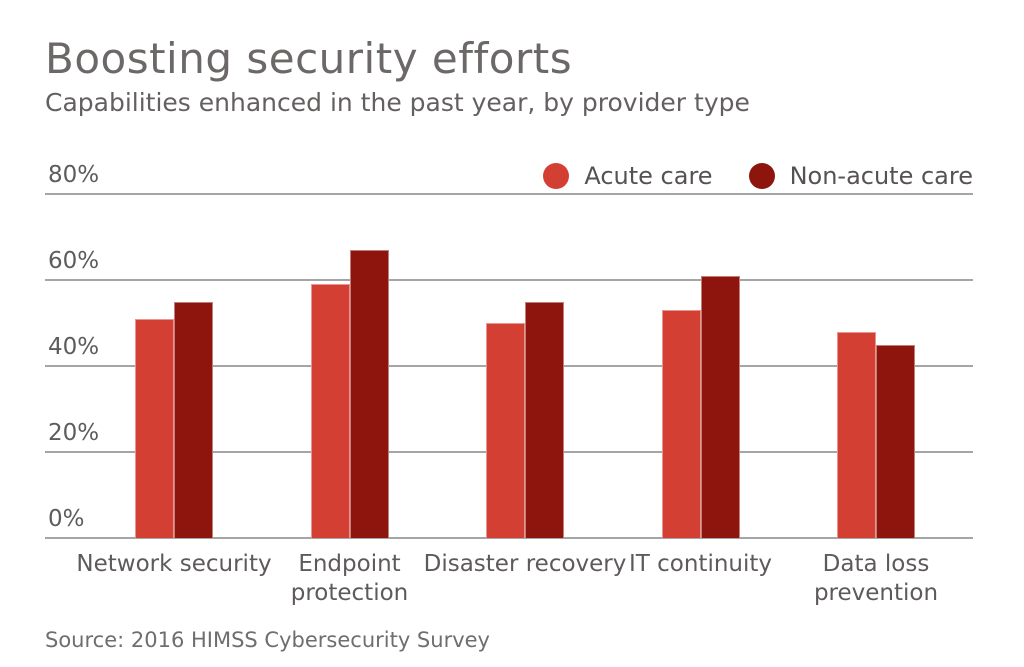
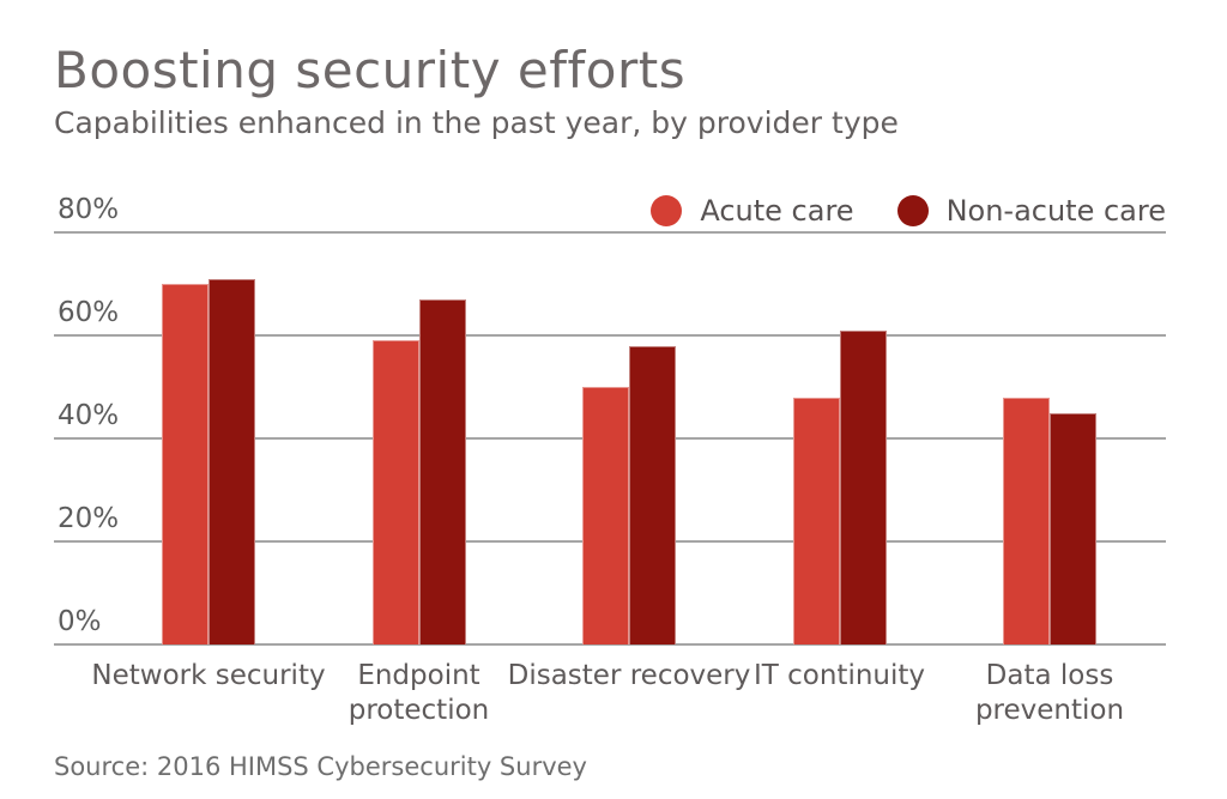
Acute care/Network security: 51% -> 70%
Non-acute care/Network security: 55% -> 71%
Non-acute care/Disaster recovery: 55% -> 58%
Acute care/IT continuity: 53% -> 48%
